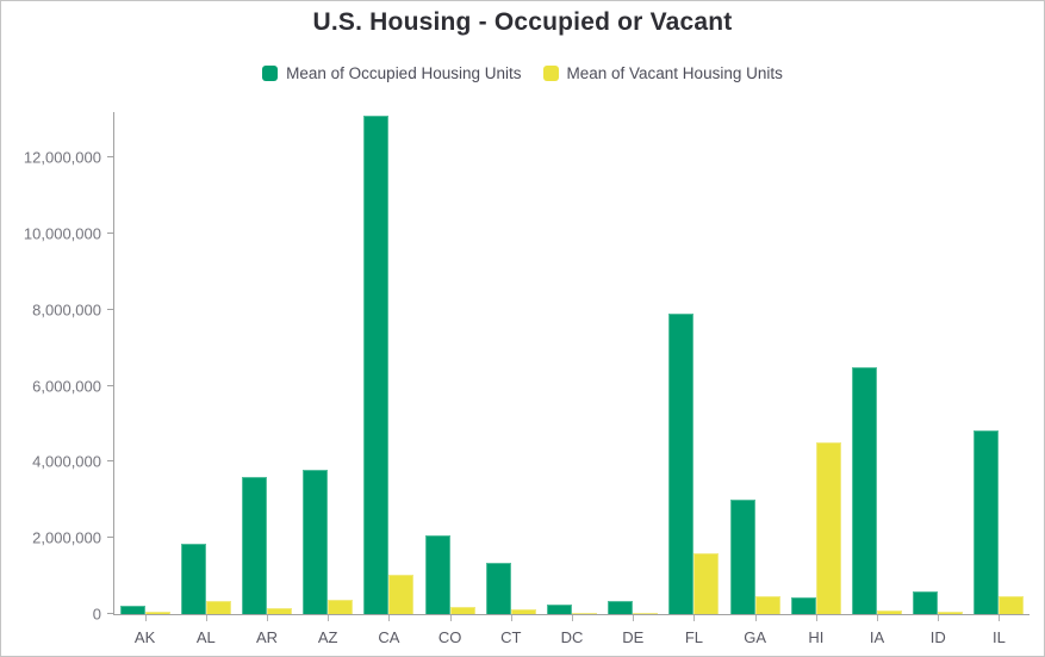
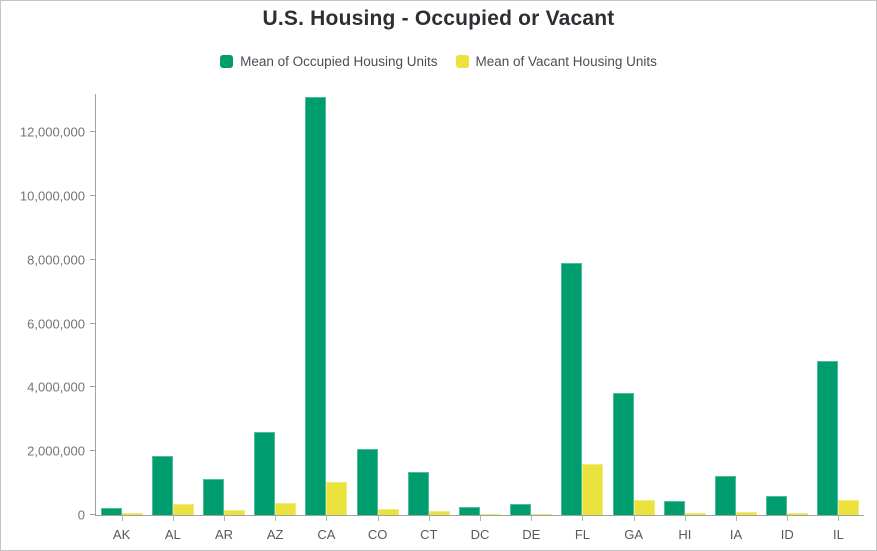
Mean of Occupied Housing Units/AR: 3600000 -> 1100000
Mean of Occupied Housing Units/AZ: 3800000 -> 2600000
Mean of Occupied Housing Units/GA: 3000000 -> 3800000
Mean of Vacant Housing Units/HI: 4500000 -> 100000
Mean of Occupied Housing Units/IA: 6500000 -> 1200000
